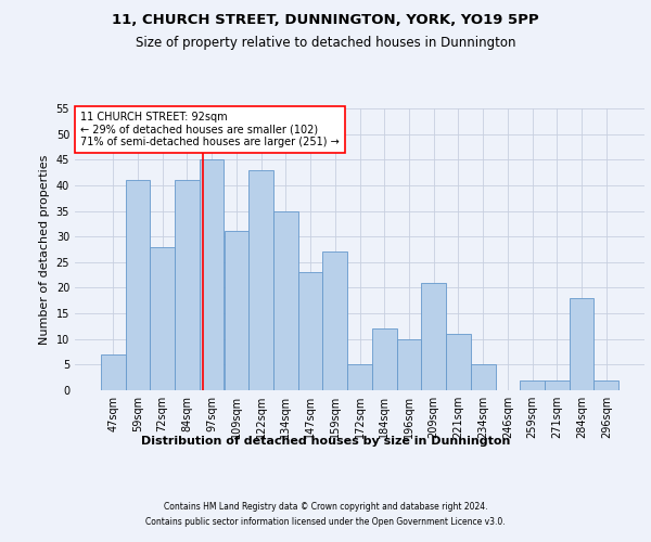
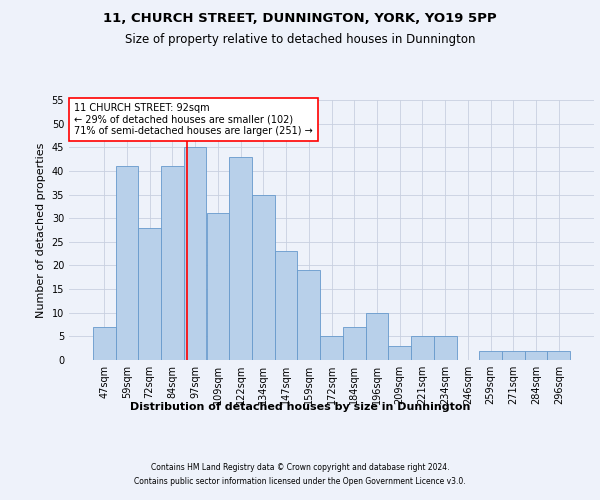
159sqm: 27 -> 19
184sqm: 12 -> 7
209sqm: 21 -> 3
221sqm: 11 -> 5
284sqm: 18 -> 2
